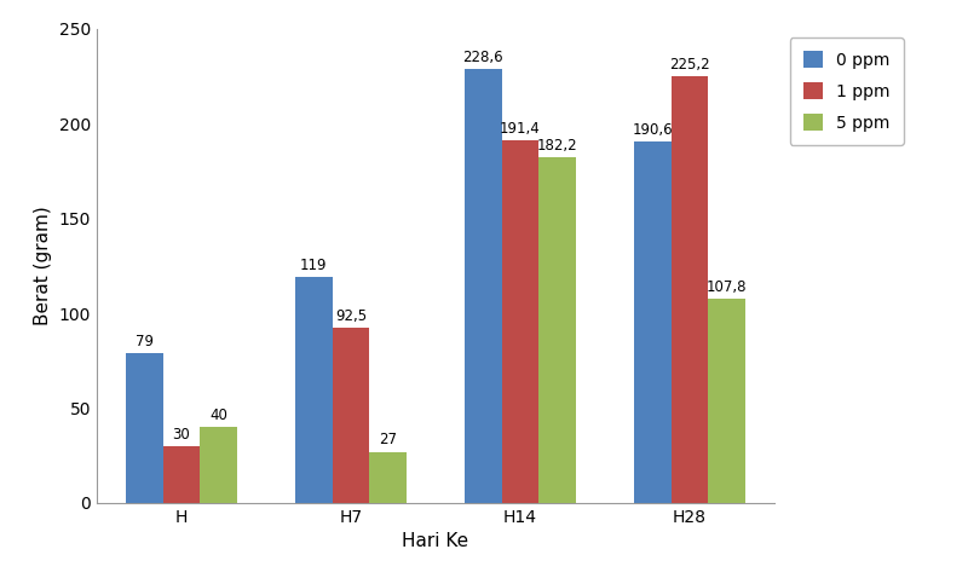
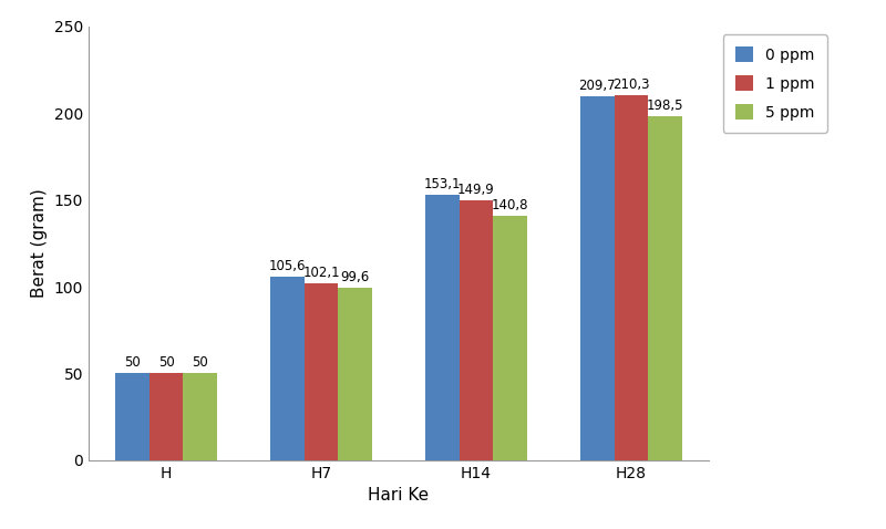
0 ppm/H: 79 -> 50
1 ppm/H: 30 -> 50
5 ppm/H: 40 -> 50
0 ppm/H7: 119 -> 105,6
1 ppm/H7: 92,5 -> 102,1
5 ppm/H7: 27 -> 99,6
0 ppm/H14: 228,6 -> 153,1
1 ppm/H14: 191,4 -> 149,9
5 ppm/H14: 182,2 -> 140,8
0 ppm/H28: 190,6 -> 209,7
1 ppm/H28: 225,2 -> 210,3
5 ppm/H28: 107,8 -> 198,5
